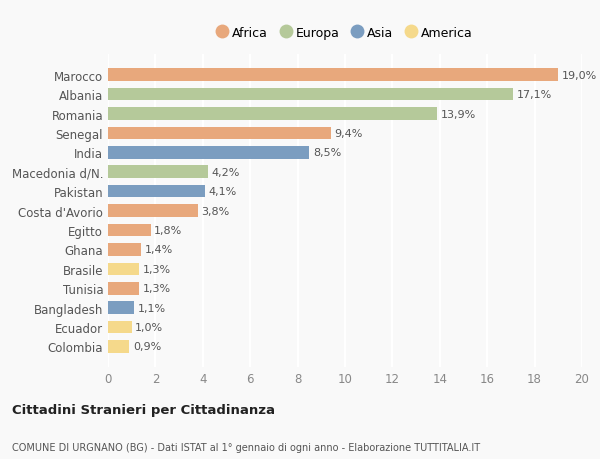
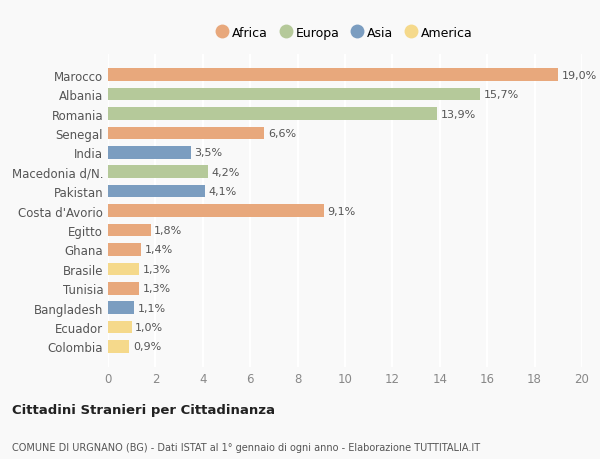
Albania: 17,1% -> 15,7%
Senegal: 9,4% -> 6,6%
India: 8,5% -> 3,5%
Costa d'Avorio: 3,8% -> 9,1%
